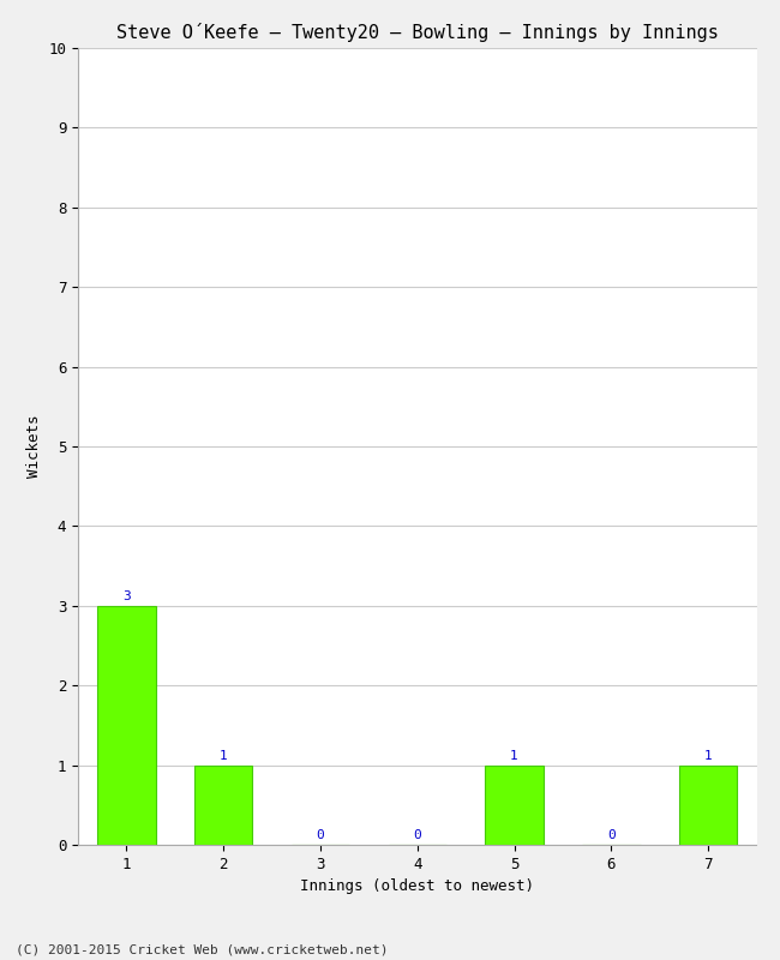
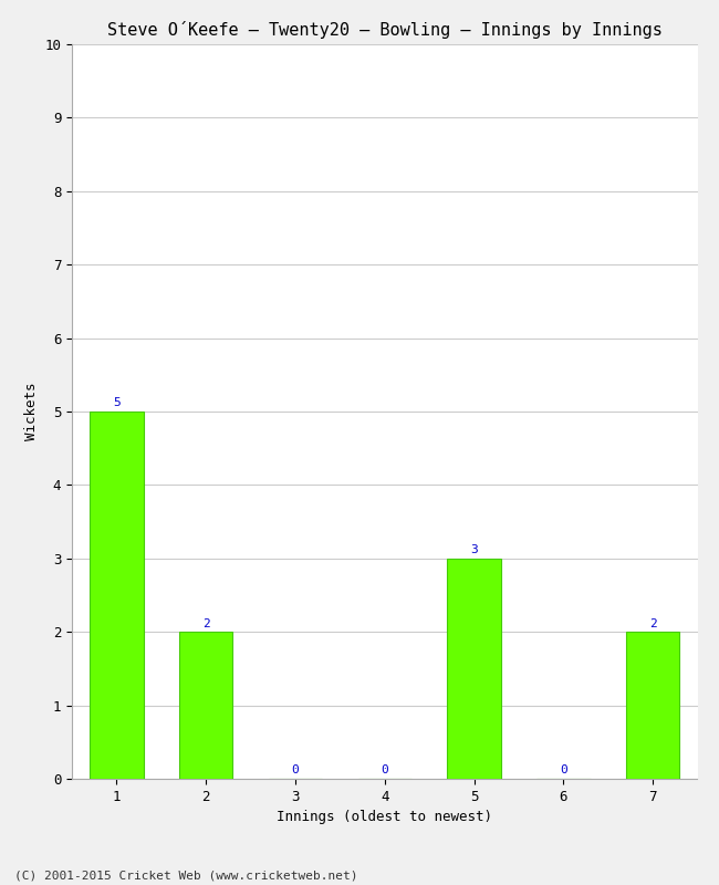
1: 3 -> 5
2: 1 -> 2
5: 1 -> 3
7: 1 -> 2
